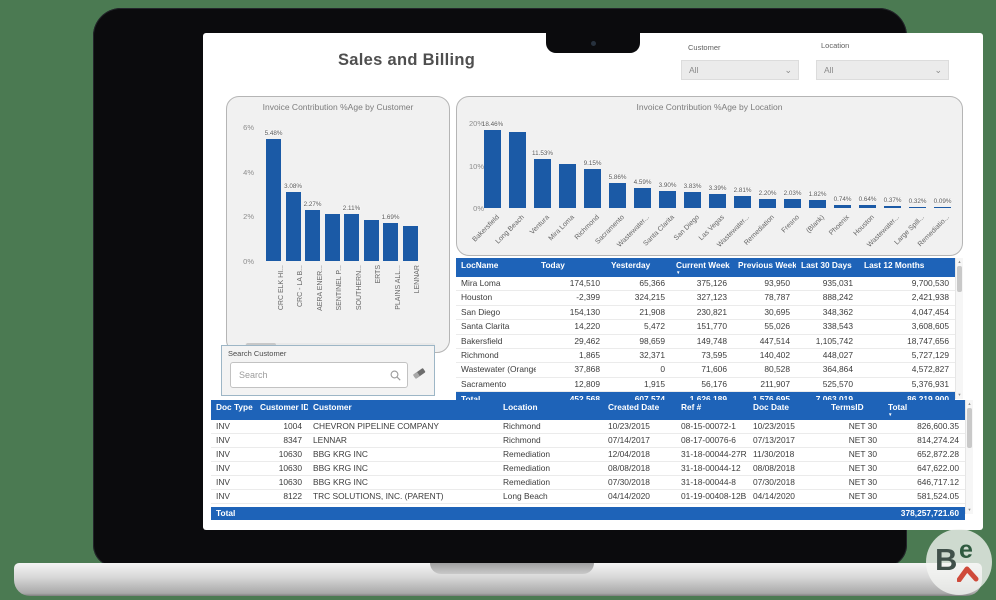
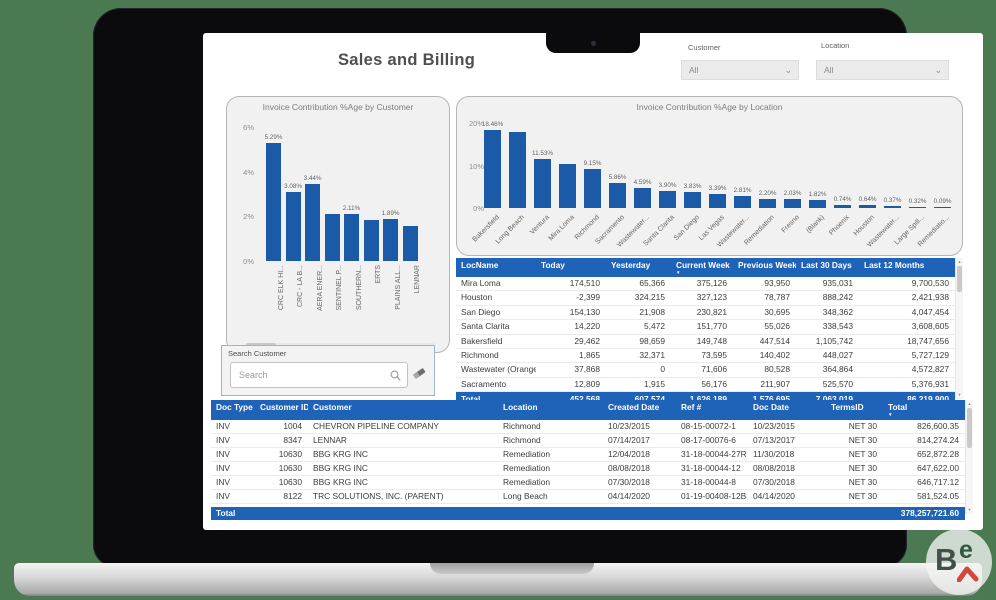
Invoice Contribution %Age by Customer/CRC ELK HI...: 5.48% -> 5.29%
Invoice Contribution %Age by Customer/AERA ENER...: 2.27% -> 3.44%
Invoice Contribution %Age by Customer/PLAINS ALL...: 1.69% -> 1.89%
